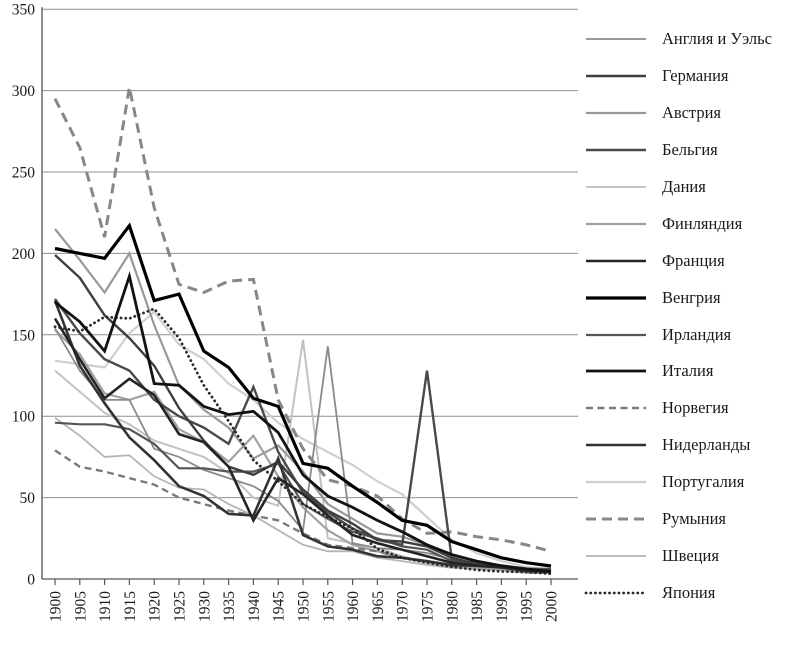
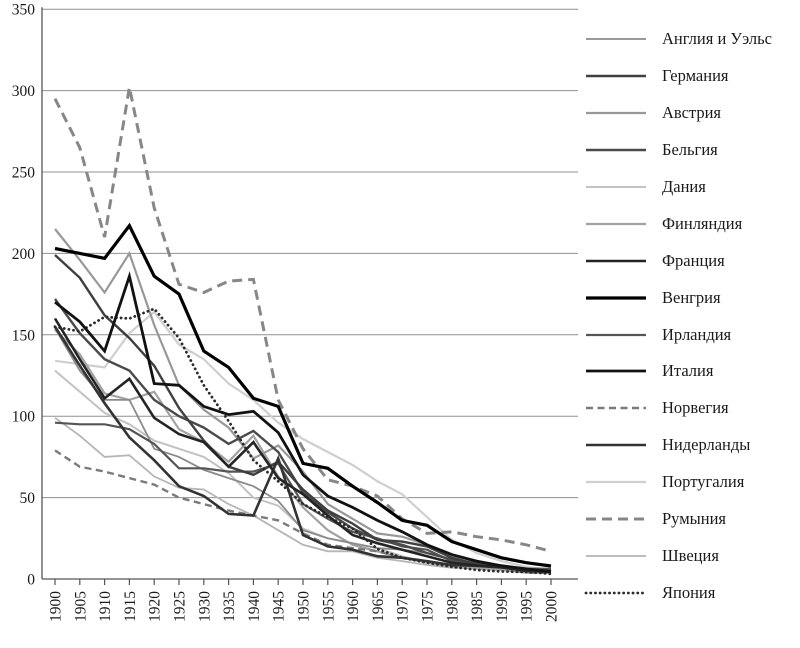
Нидерланды/1900: 171 -> 155
Франция/1920: 113 -> 99
Венгрия/1920: 171 -> 186
Бельгия/1940: 118 -> 91
Франция/1940: 36 -> 84
Дания/1950: 147 -> 31
Англия и Уэльс/1955: 143 -> 25
Бельгия/1975: 128 -> 16
